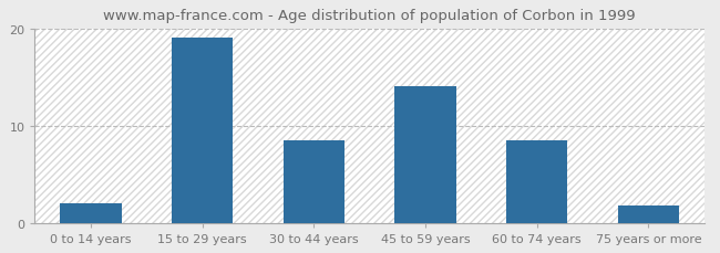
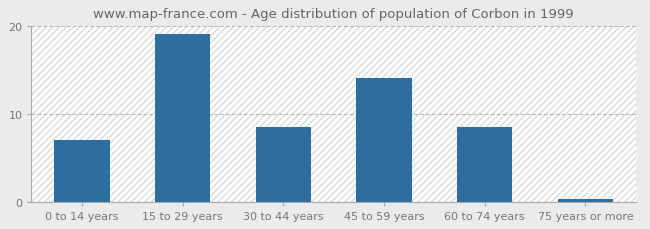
0 to 14 years: 2.0 -> 7.0
75 years or more: 1.8 -> 0.3
